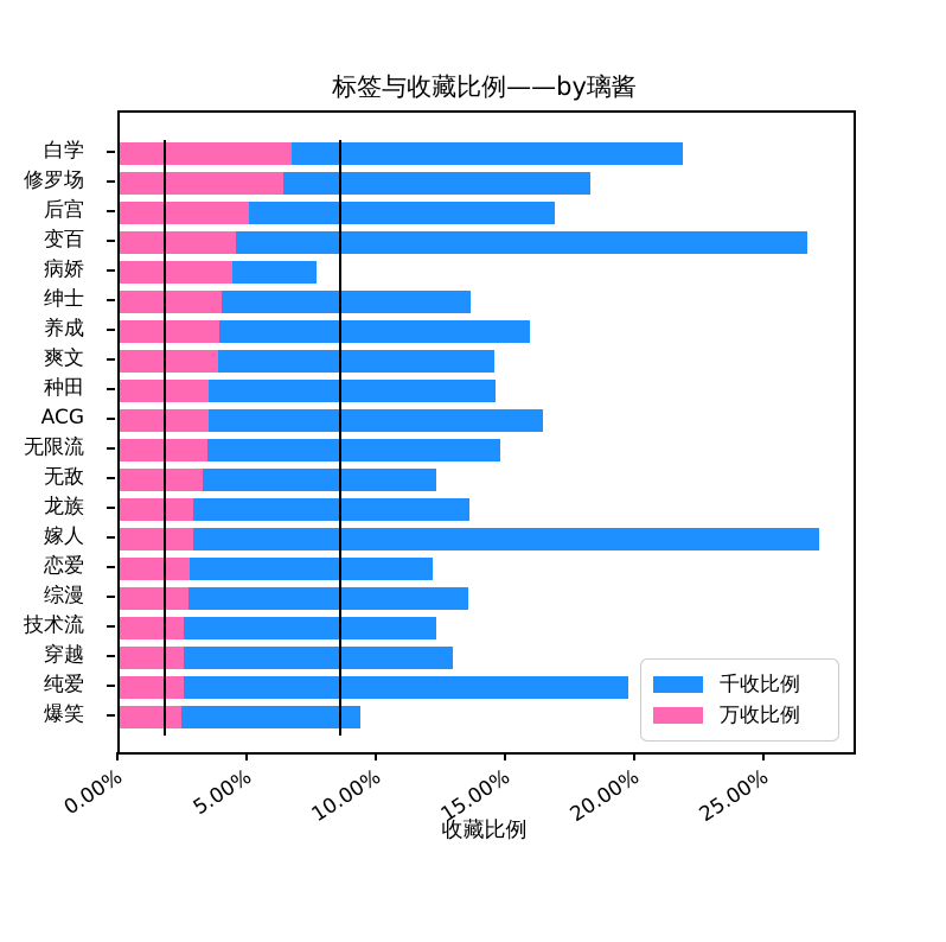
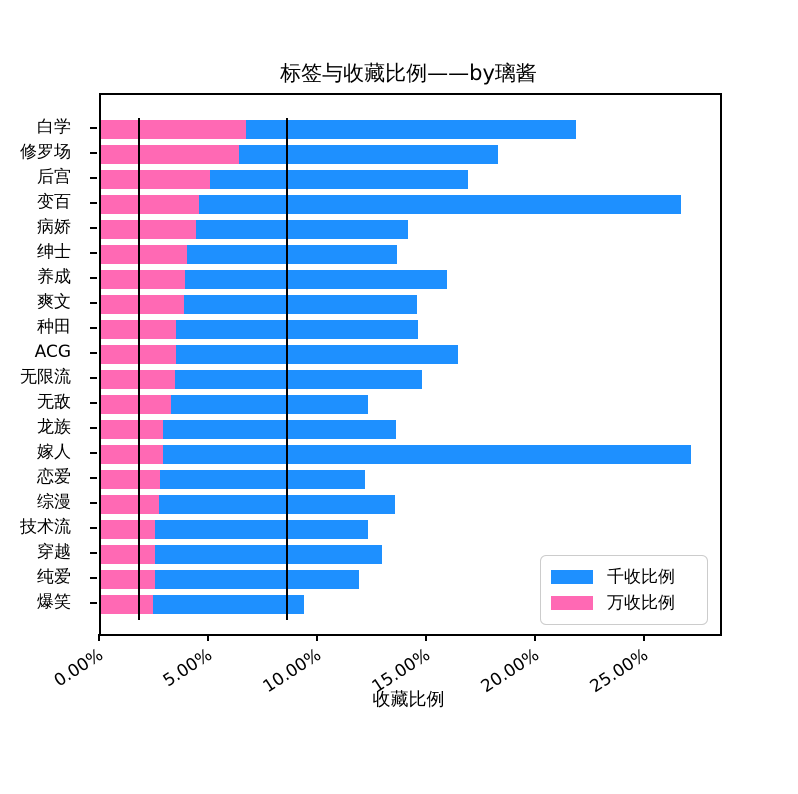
千收比例/病娇: 7.6% -> 14.1%
千收比例/纯爱: 19.7% -> 11.8%
